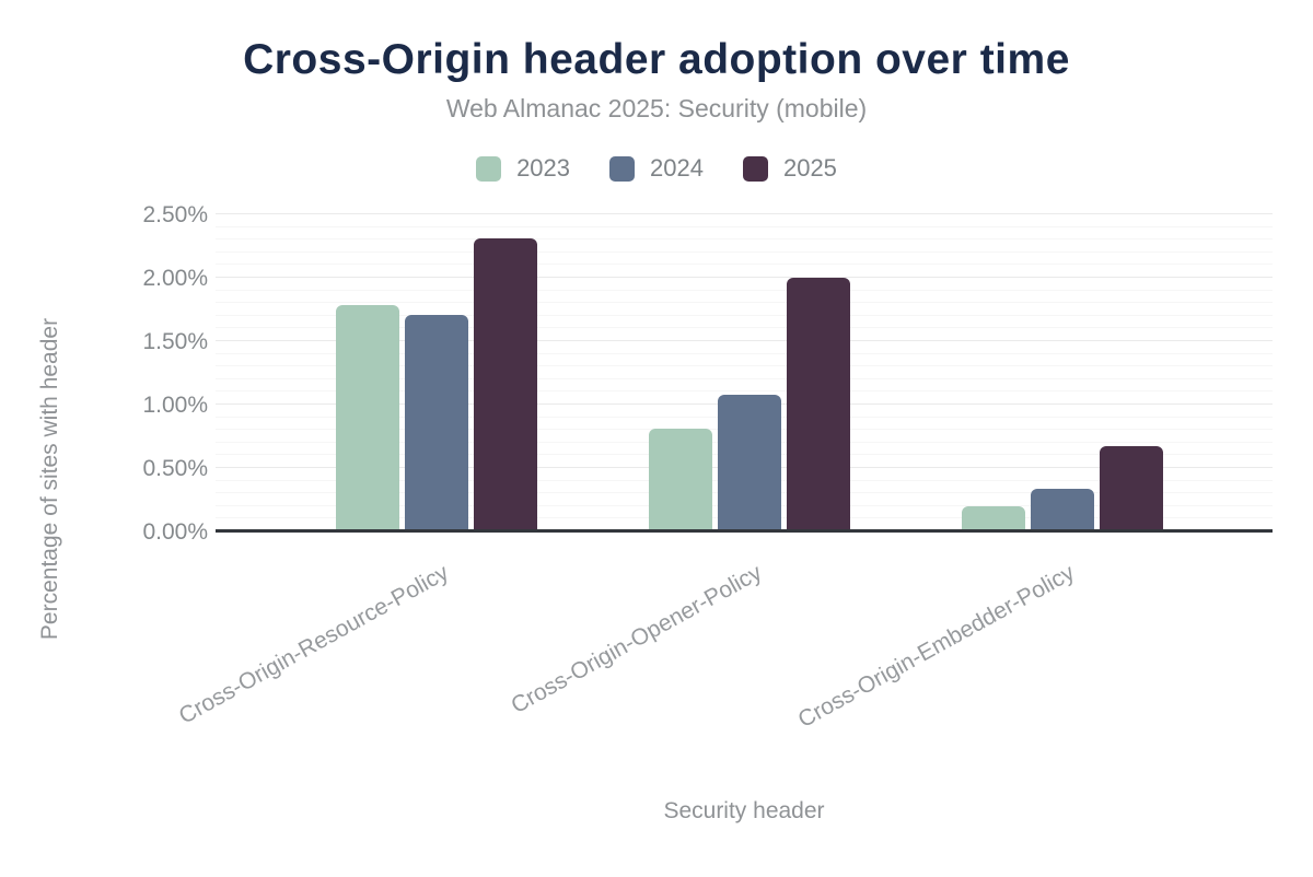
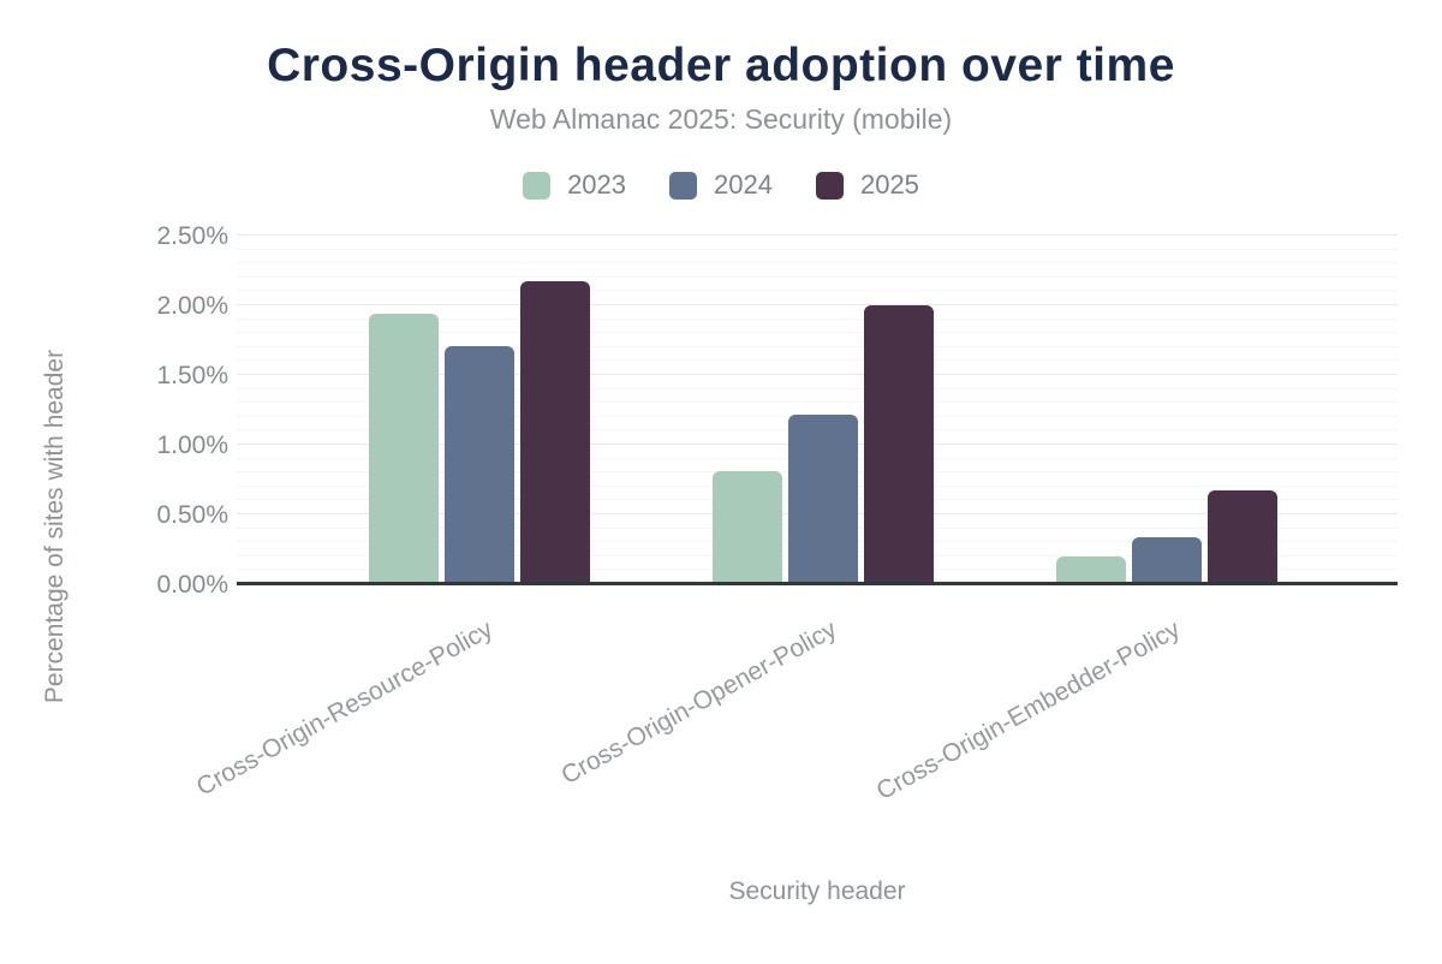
2023/Cross-Origin-Resource-Policy: 1.78% -> 1.93%
2025/Cross-Origin-Resource-Policy: 2.30% -> 2.16%
2024/Cross-Origin-Opener-Policy: 1.07% -> 1.21%
